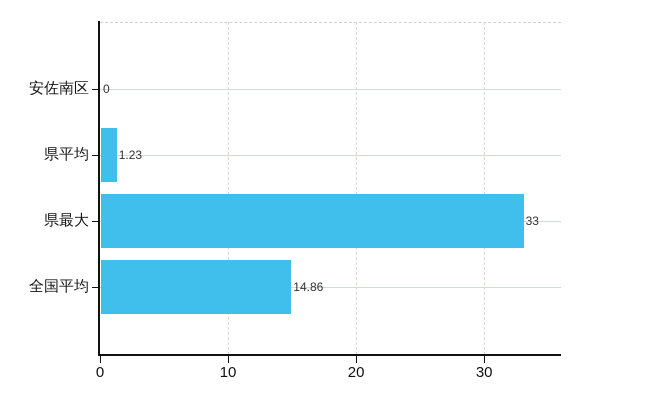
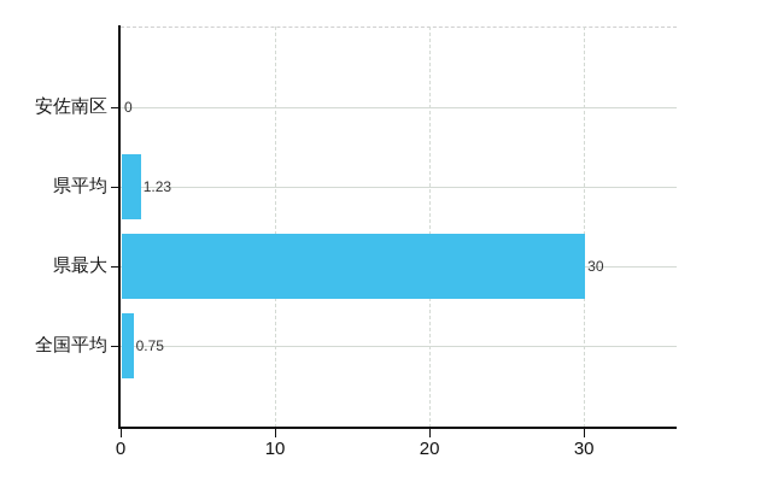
県最大: 33 -> 30
全国平均: 14.86 -> 0.75
